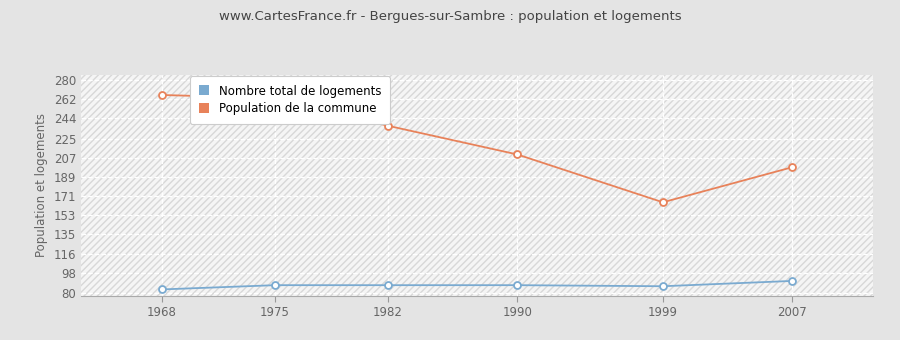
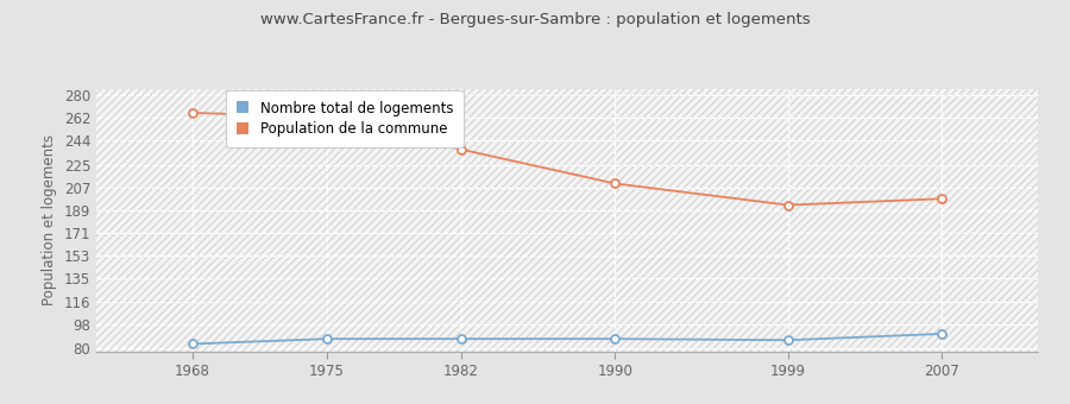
Population de la commune/1999: 165 -> 193
